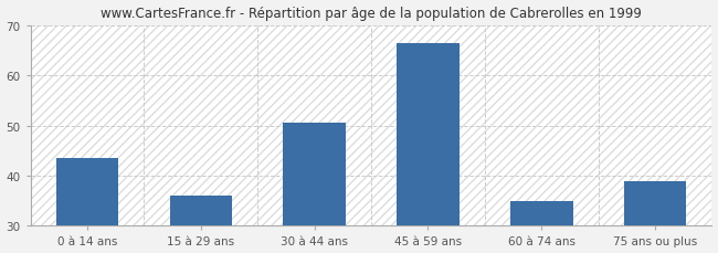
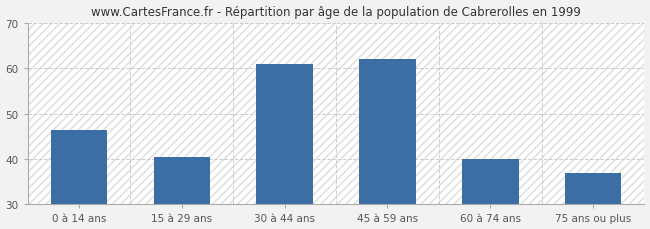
0 à 14 ans: 43.5 -> 46.5
15 à 29 ans: 36.0 -> 40.5
30 à 44 ans: 50.5 -> 61.0
45 à 59 ans: 66.5 -> 62.0
60 à 74 ans: 35.0 -> 40.0
75 ans ou plus: 39.0 -> 37.0
